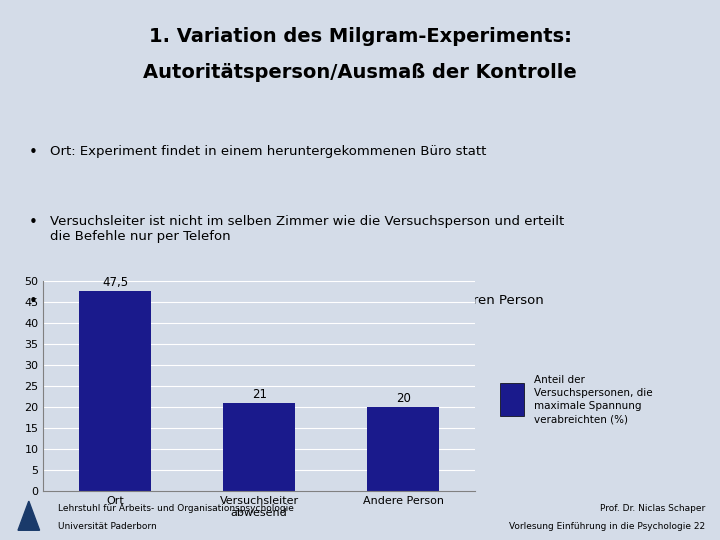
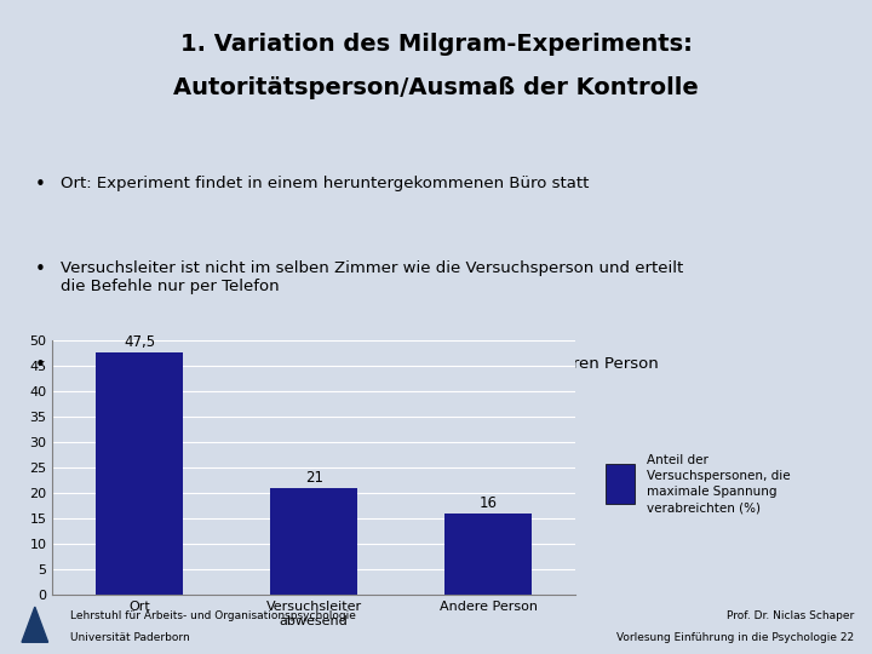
Andere Person: 20 -> 16
